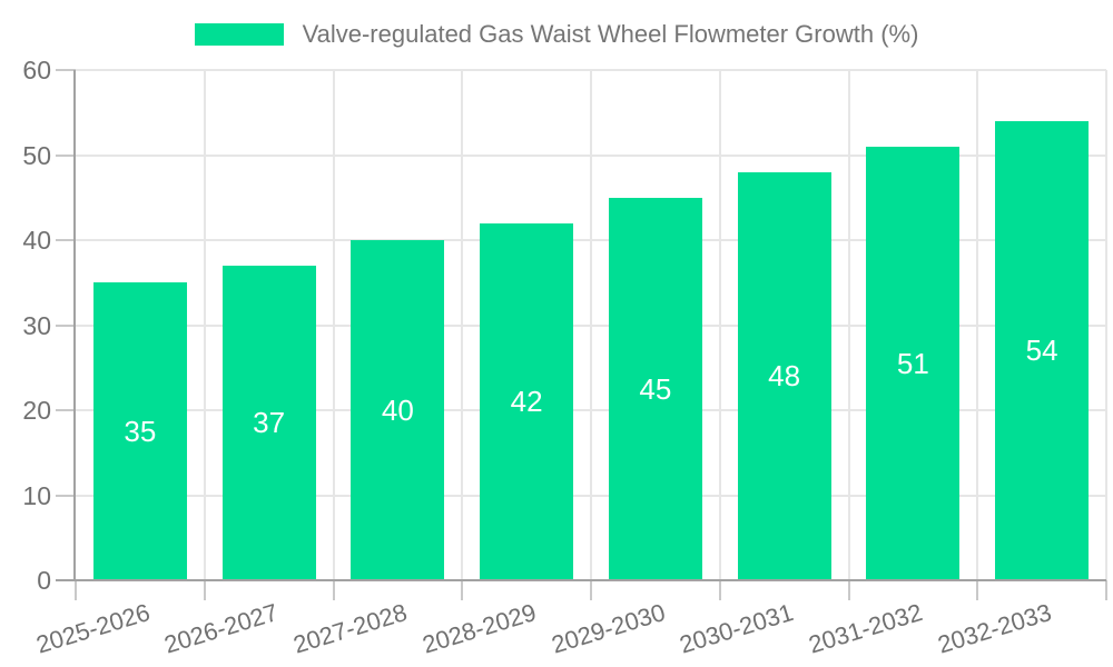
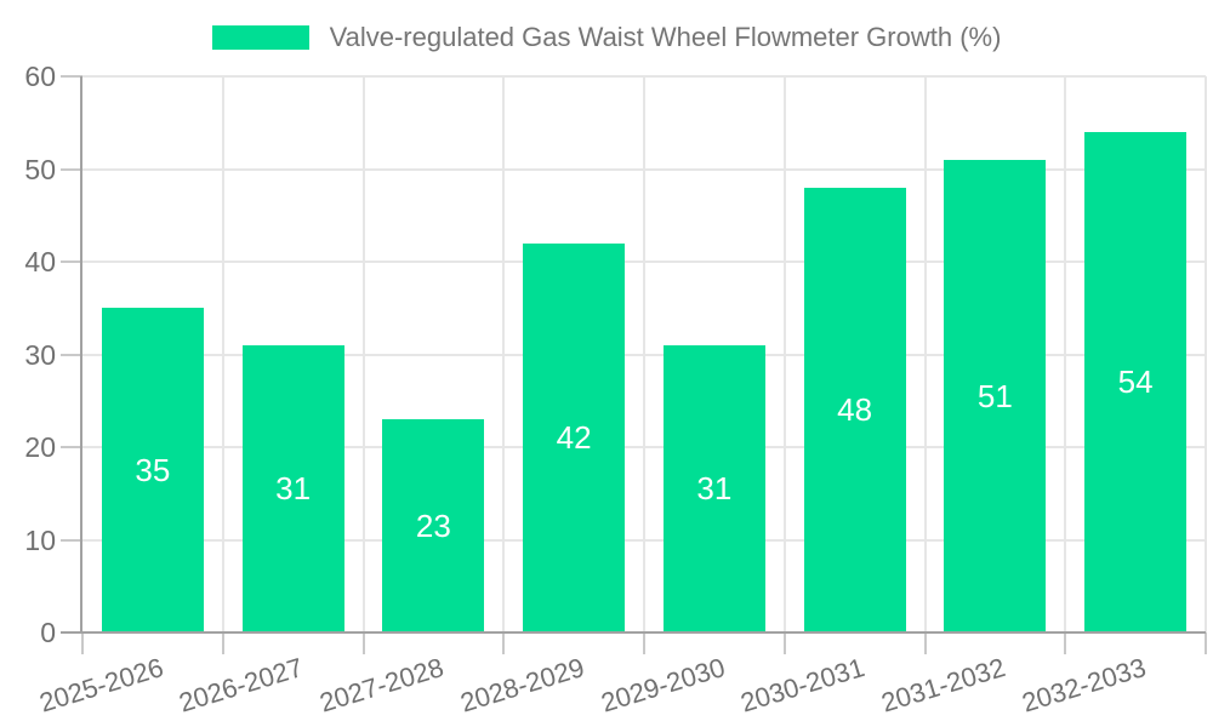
2026-2027: 37 -> 31
2027-2028: 40 -> 23
2029-2030: 45 -> 31
